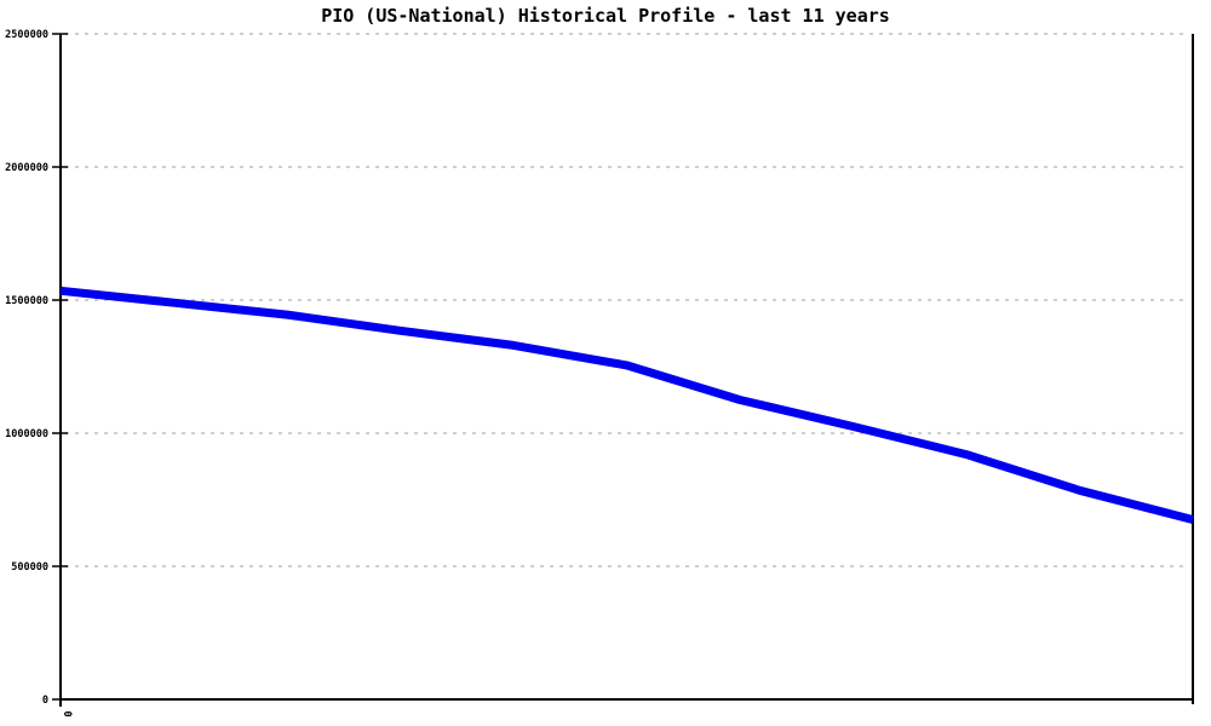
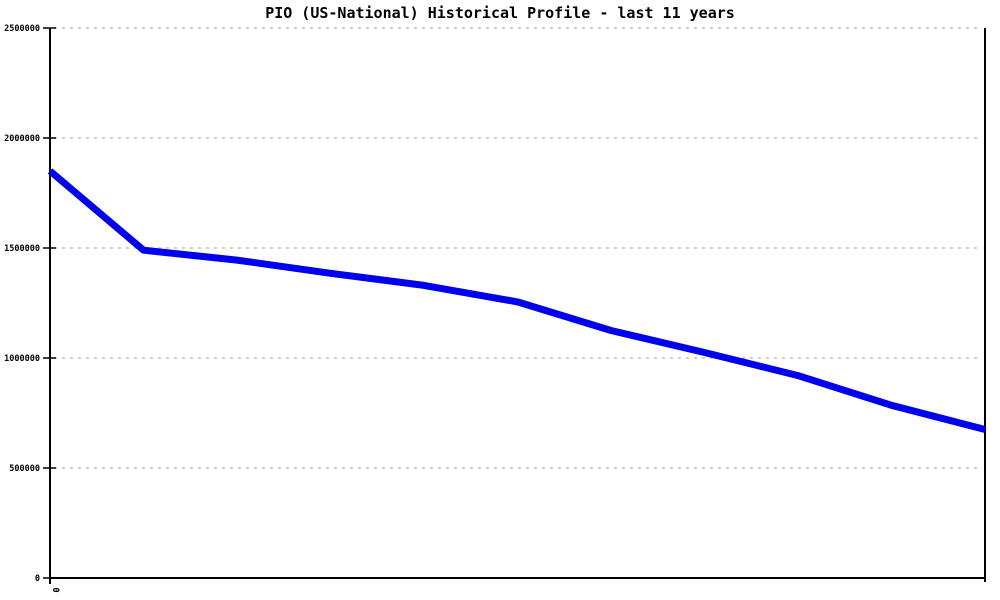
0: 1540000 -> 1850000
